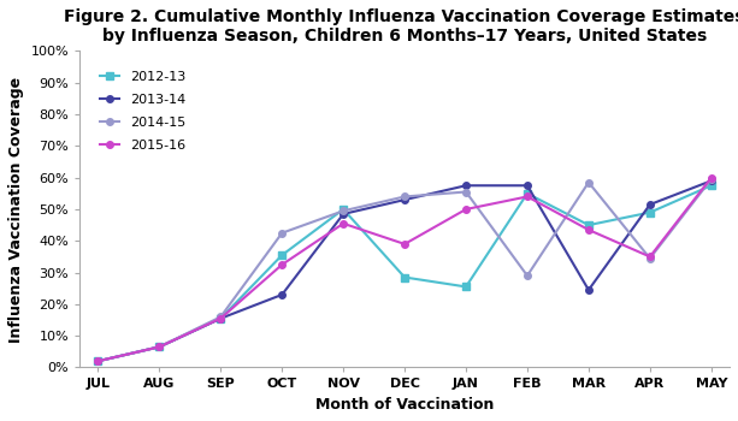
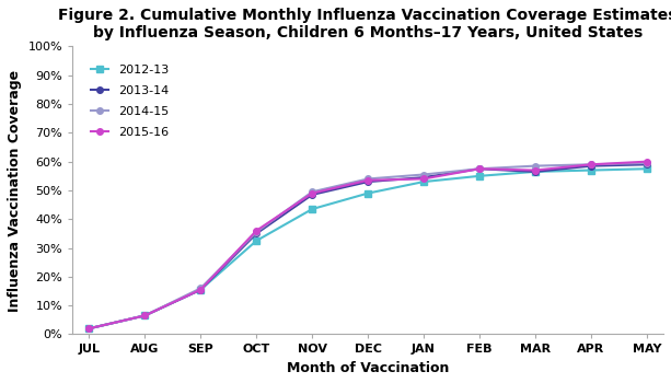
2012-13/OCT: 35.5% -> 32.5%
2013-14/OCT: 23.0% -> 35.0%
2014-15/OCT: 42.5% -> 35.5%
2015-16/OCT: 32.5% -> 36.0%
2012-13/NOV: 50.0% -> 43.5%
2015-16/NOV: 45.5% -> 49.0%
2012-13/DEC: 28.5% -> 49.0%
2015-16/DEC: 39.0% -> 53.5%
2012-13/JAN: 25.5% -> 53.0%
2013-14/JAN: 57.5% -> 54.5%
2015-16/JAN: 50.0% -> 54.0%
2014-15/FEB: 29.0% -> 57.5%
2015-16/FEB: 54.0% -> 57.5%
2012-13/MAR: 45.0% -> 56.5%
2013-14/MAR: 24.5% -> 56.5%
2015-16/MAR: 43.5% -> 57.0%
2012-13/APR: 49.0% -> 57.0%
2013-14/APR: 51.5% -> 58.5%
2014-15/APR: 34.5% -> 59.0%
2015-16/APR: 35.0% -> 59.0%
